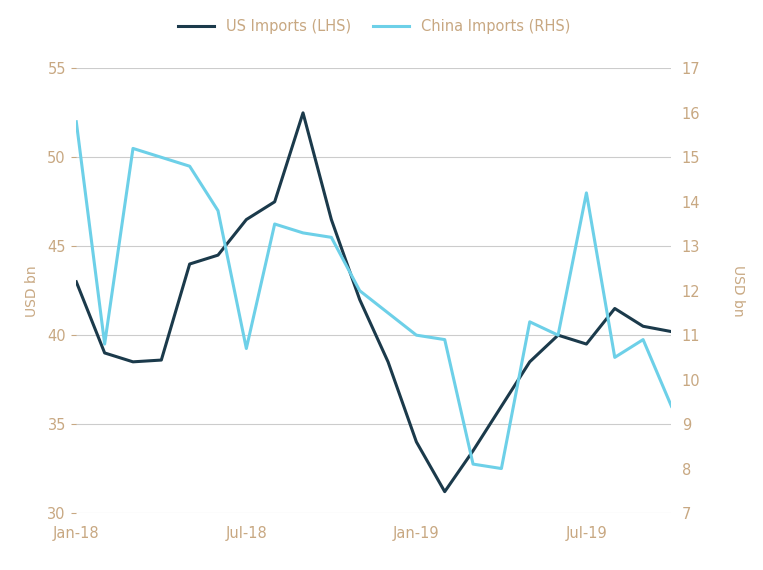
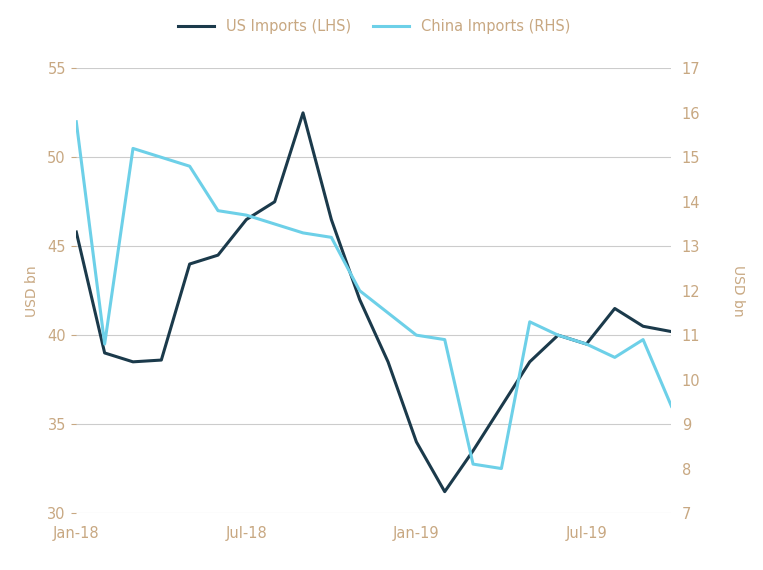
US Imports (LHS)/Jan-18: 43.0 -> 45.8
China Imports (RHS)/Jul-18: 10.7 -> 13.7
China Imports (RHS)/Jul-19: 14.2 -> 10.8
